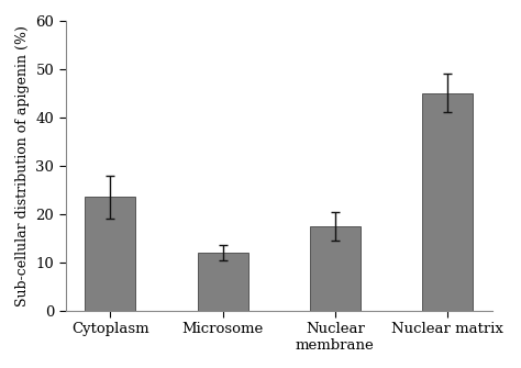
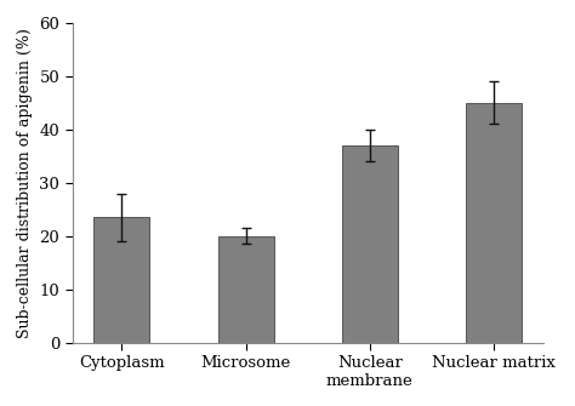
Microsome: 12.0 -> 20.0
Nuclear membrane: 17.5 -> 37.0
